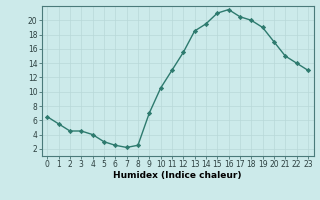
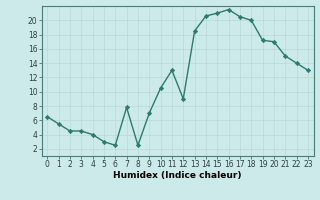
7: 2.2 -> 7.8
12: 15.5 -> 9.0
14: 19.5 -> 20.6
19: 19.0 -> 17.2
